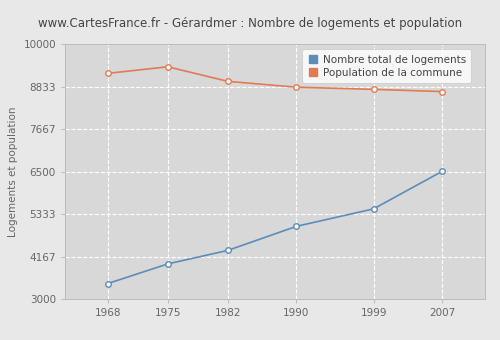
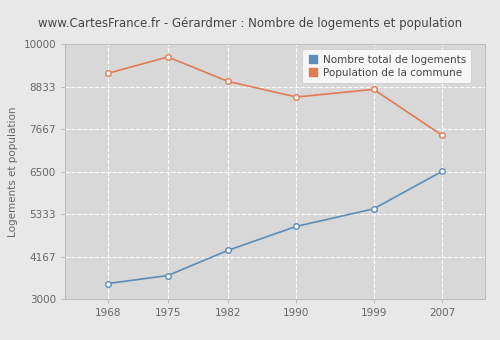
Nombre total de logements/1975: 3970 -> 3650
Population de la commune/1975: 9380 -> 9650
Population de la commune/1990: 8820 -> 8550
Population de la commune/2007: 8700 -> 7500
